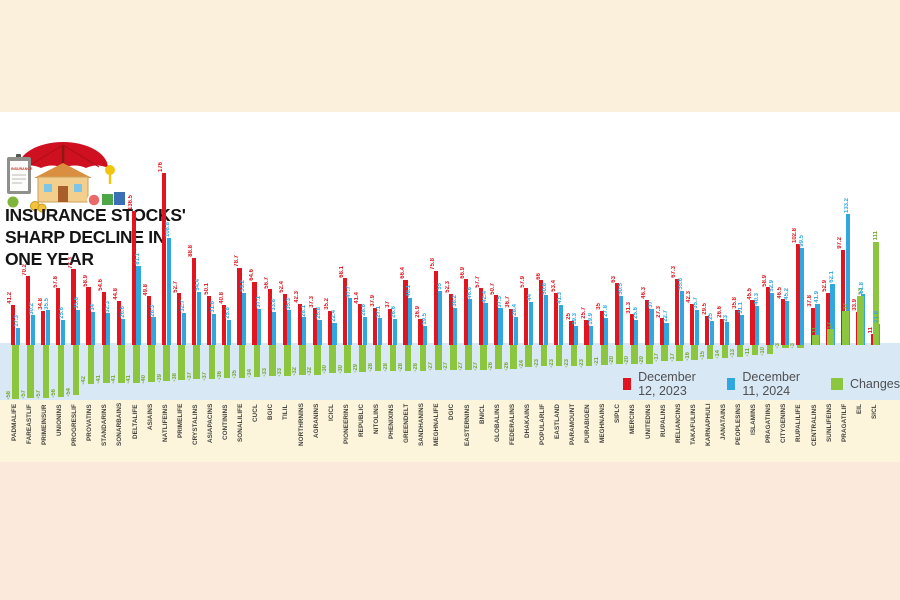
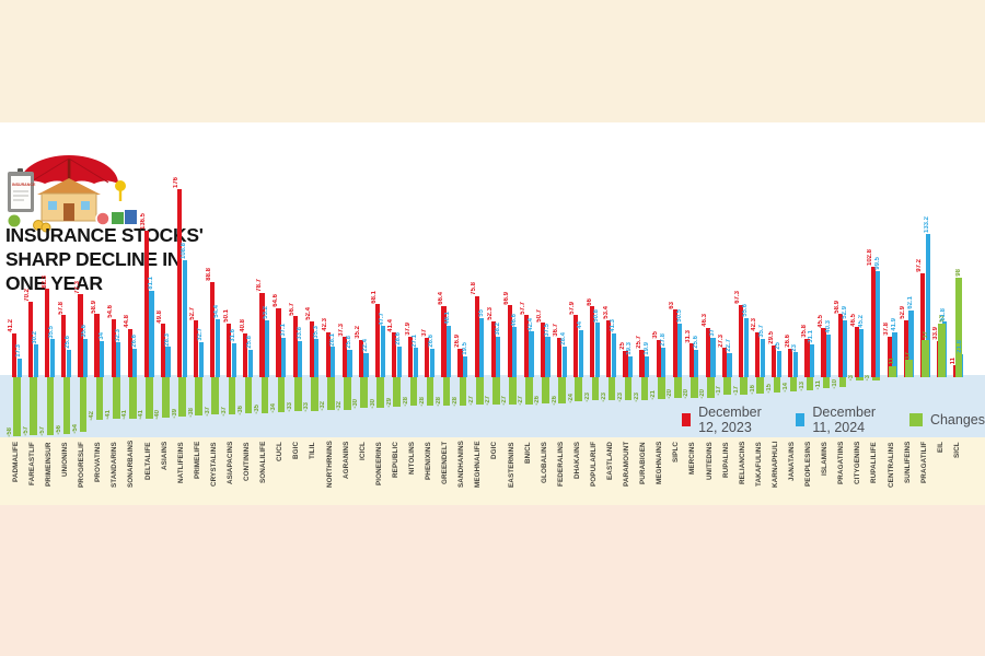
December 12, 2023/PRIMEINSUR: 34.8 -> 82.3
Changes/SICL: 111 -> 98
